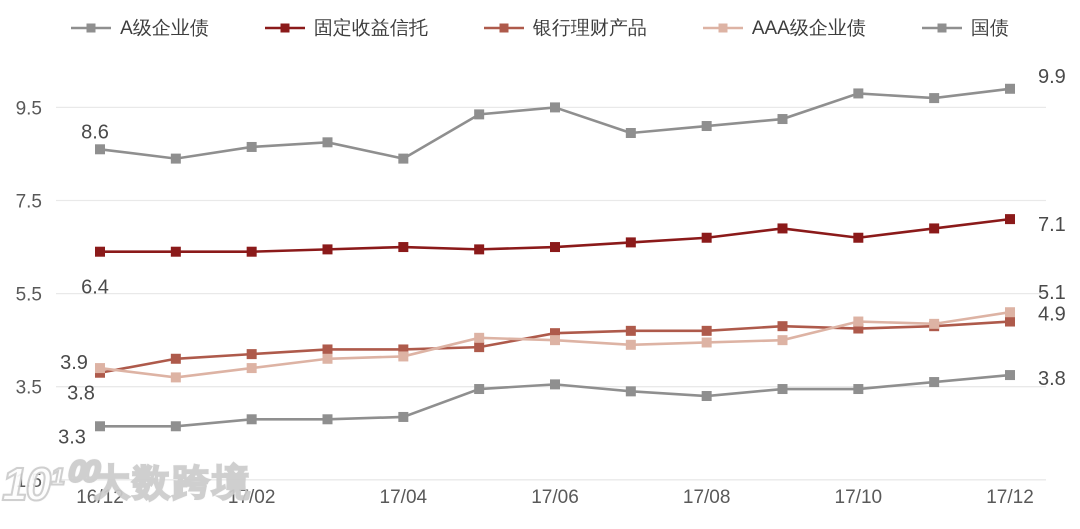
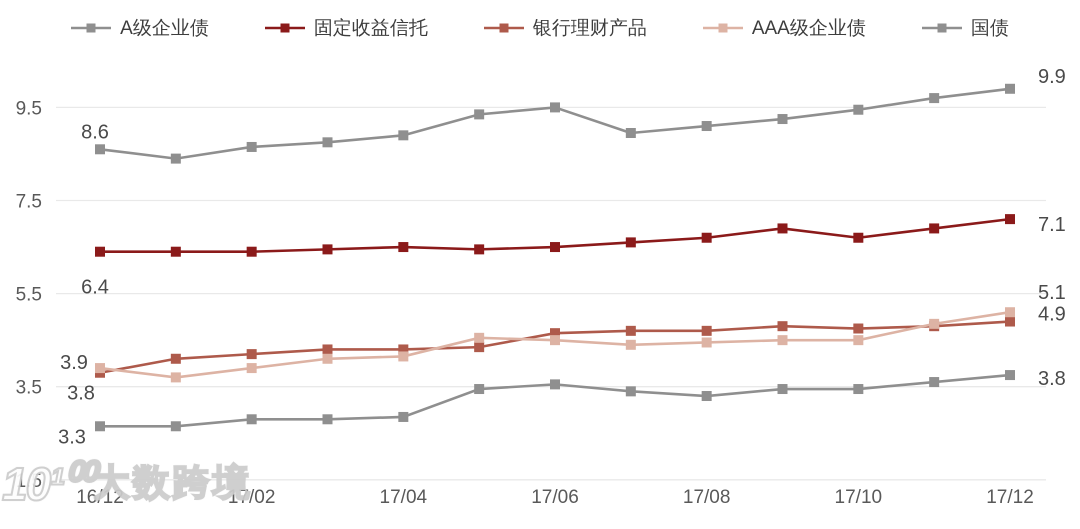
A级企业债/17/04: 8.4 -> 8.9
A级企业债/17/10: 9.8 -> 9.4
AAA级企业债/17/10: 4.9 -> 4.5
